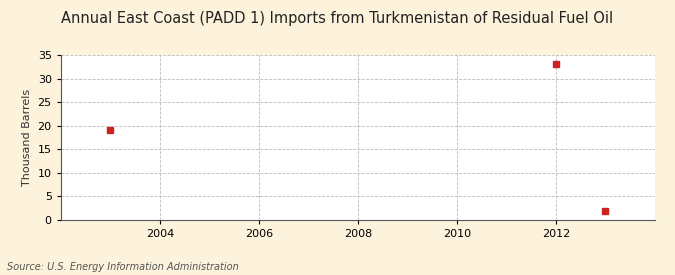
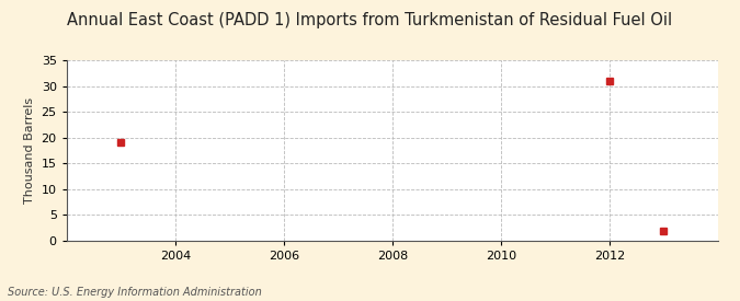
2012: 33 -> 31
